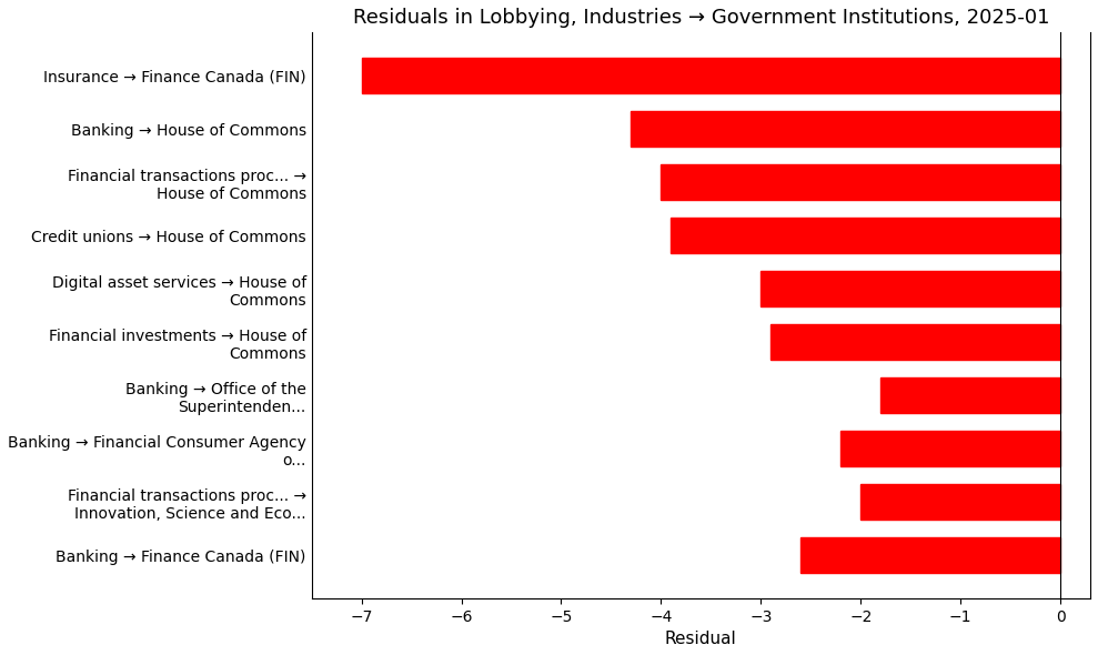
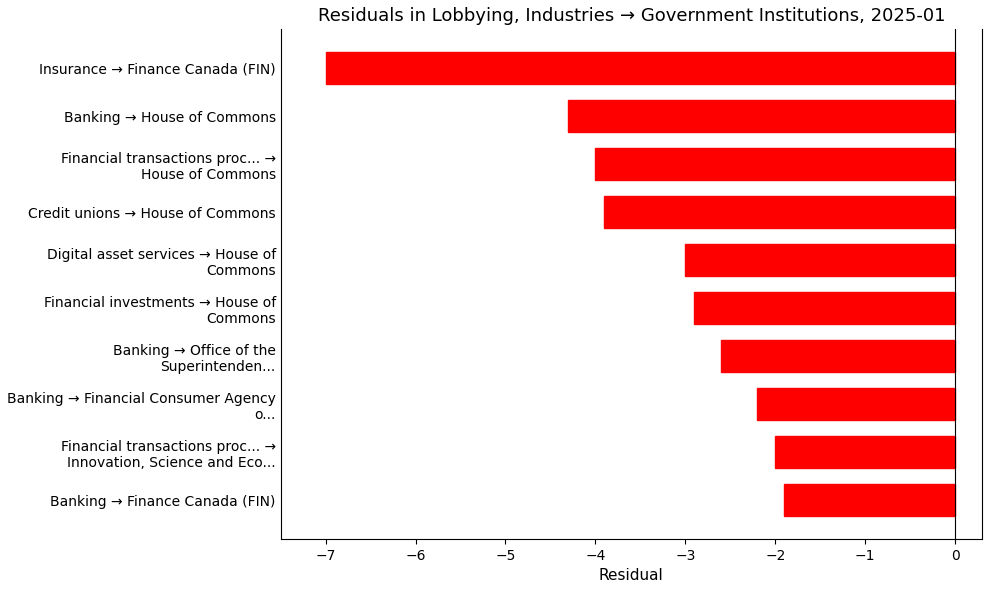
Banking → Office of the Superintenden...: -1.8 -> -2.6
Banking → Finance Canada (FIN): -2.6 -> -1.9
